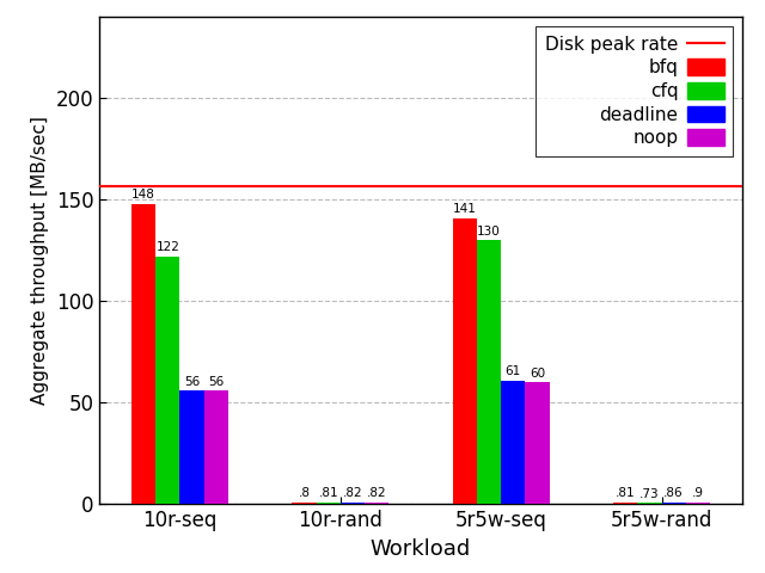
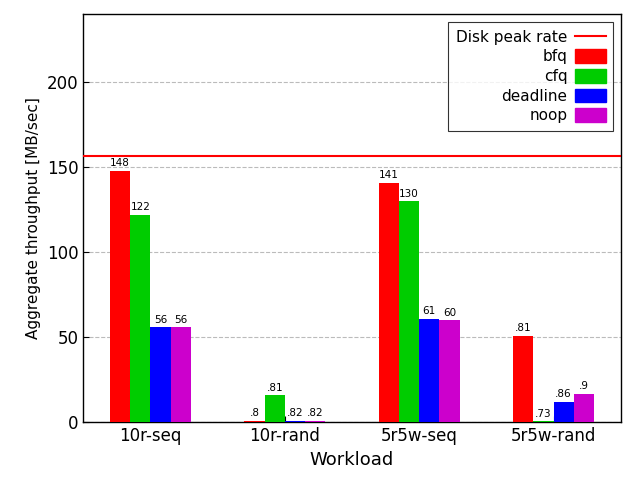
cfq/10r-rand: 1 -> 16
bfq/5r5w-rand: 1 -> 51
deadline/5r5w-rand: 1 -> 12
noop/5r5w-rand: 1 -> 17
